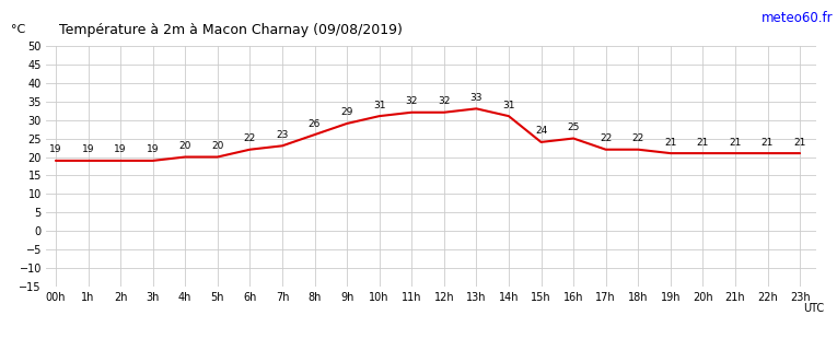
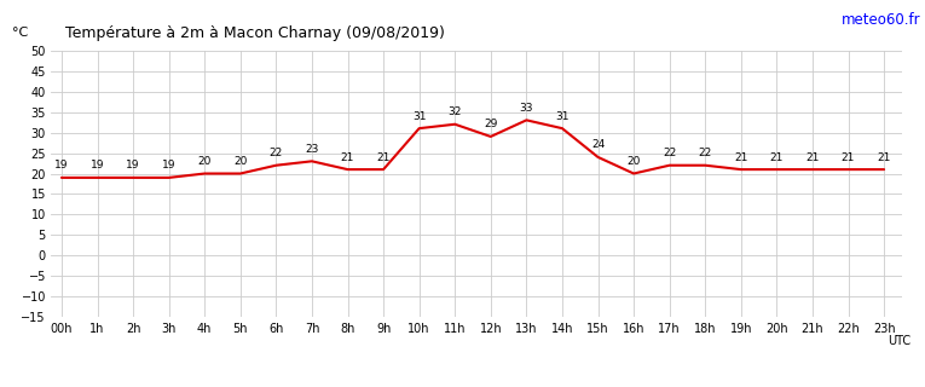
8h: 26 -> 21
9h: 29 -> 21
12h: 32 -> 29
16h: 25 -> 20
